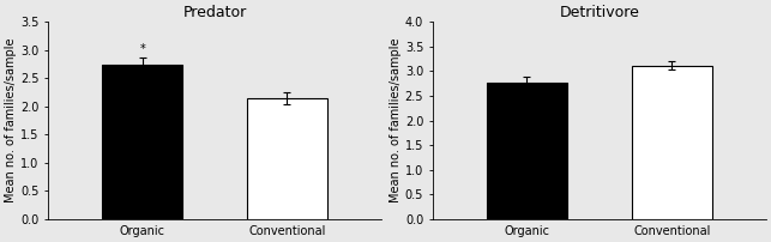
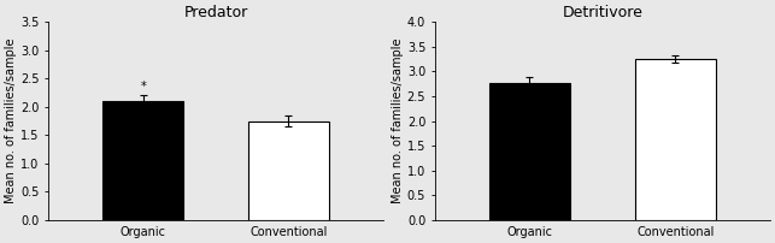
Predator/Organic: 2.75 -> 2.10
Predator/Conventional: 2.15 -> 1.75
Detritivore/Conventional: 3.12 -> 3.25
